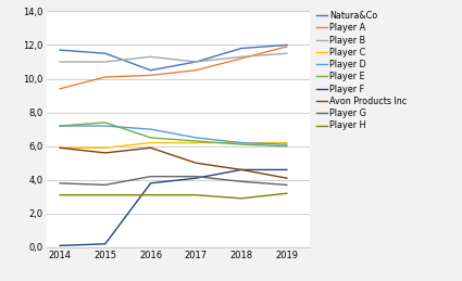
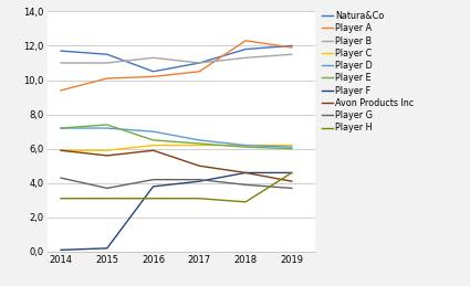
Player G/2014: 3,8 -> 4,3
Player A/2018: 11,2 -> 12,3
Player H/2019: 3,2 -> 4,6
